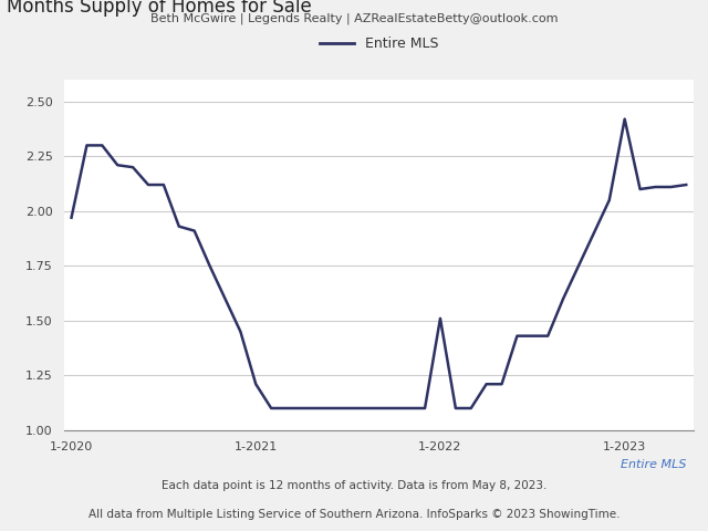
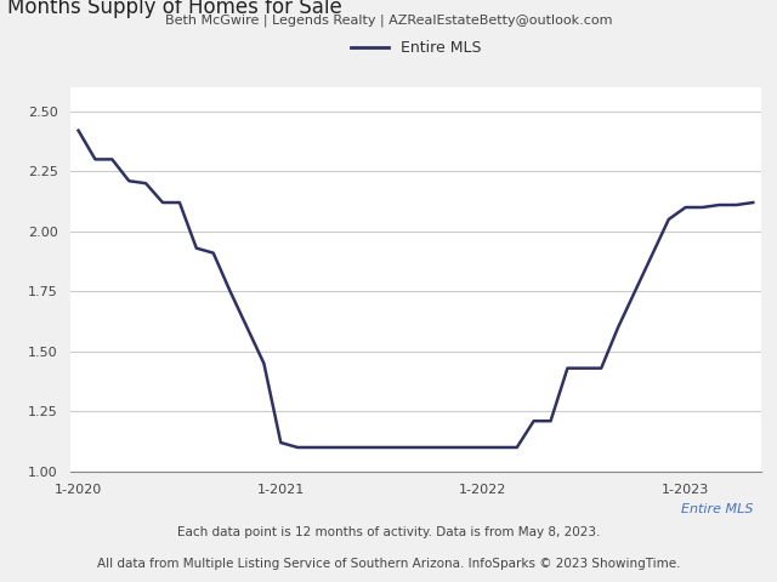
1-2020: 1.97 -> 2.42
1-2021: 1.21 -> 1.12
1-2022: 1.51 -> 1.10
1-2023: 2.42 -> 2.10
